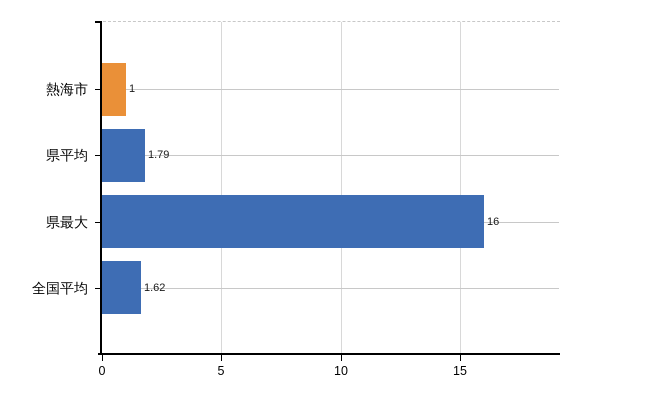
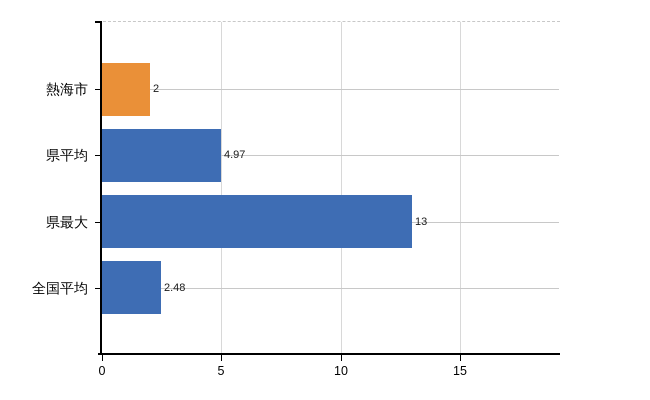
熱海市: 1 -> 2
県平均: 1.79 -> 4.97
県最大: 16 -> 13
全国平均: 1.62 -> 2.48
